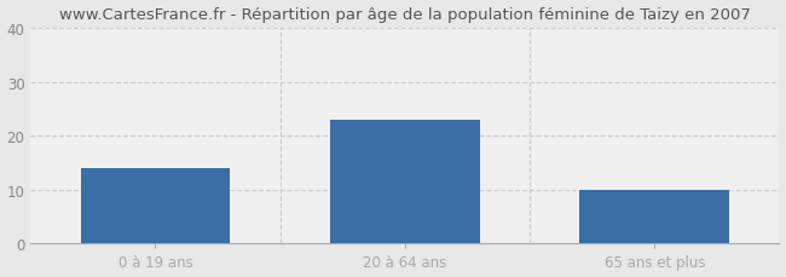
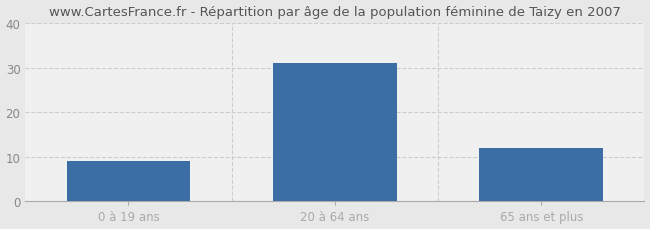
0 à 19 ans: 14 -> 9
20 à 64 ans: 23 -> 31
65 ans et plus: 10 -> 12
